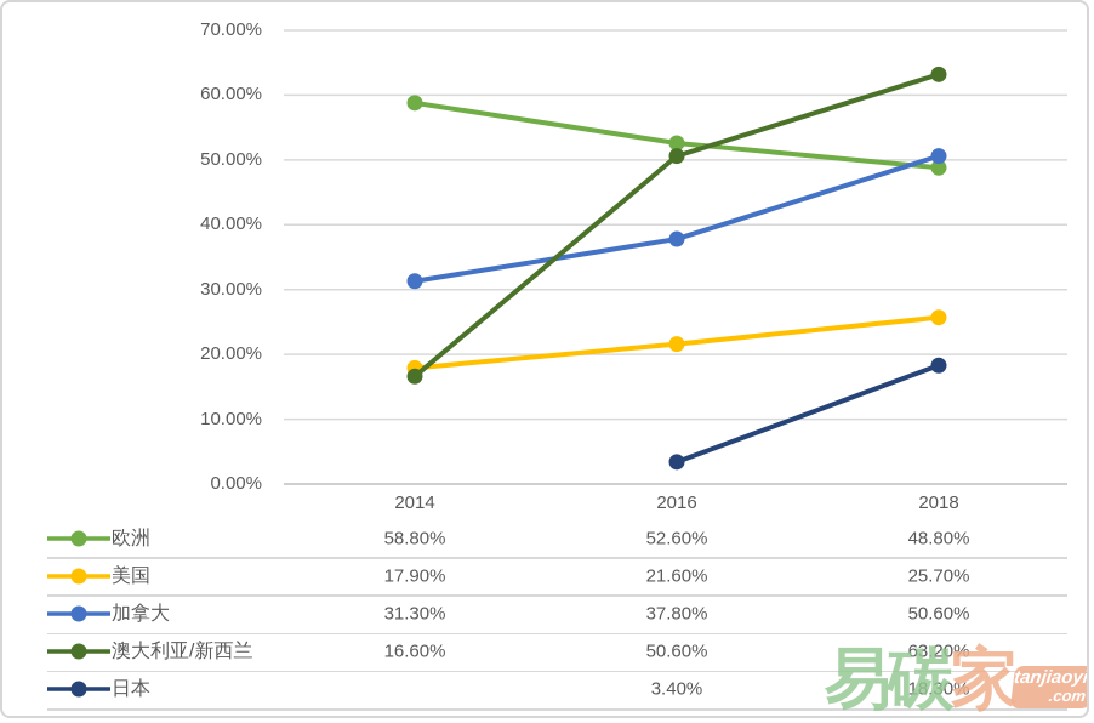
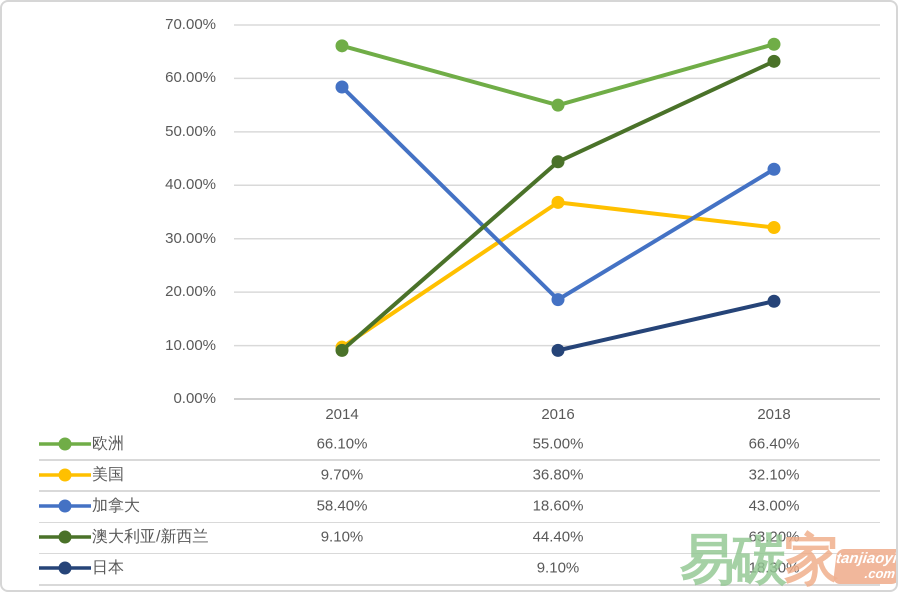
欧洲/2014: 58.80% -> 66.10%
美国/2014: 17.90% -> 9.70%
加拿大/2014: 31.30% -> 58.40%
澳大利亚/新西兰/2014: 16.60% -> 9.10%
欧洲/2016: 52.60% -> 55.00%
美国/2016: 21.60% -> 36.80%
加拿大/2016: 37.80% -> 18.60%
澳大利亚/新西兰/2016: 50.60% -> 44.40%
日本/2016: 3.40% -> 9.10%
欧洲/2018: 48.80% -> 66.40%
美国/2018: 25.70% -> 32.10%
加拿大/2018: 50.60% -> 43.00%
